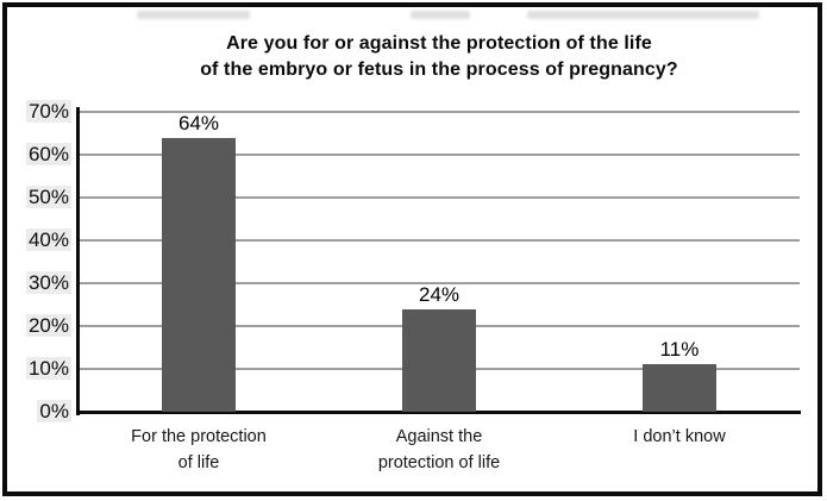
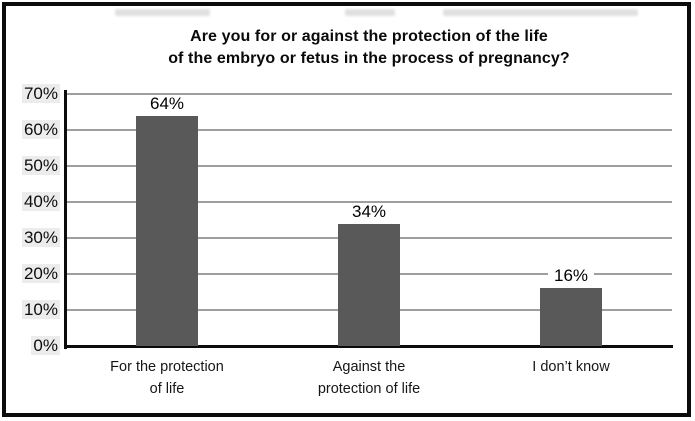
Against the protection of life: 24% -> 34%
I don’t know: 11% -> 16%
